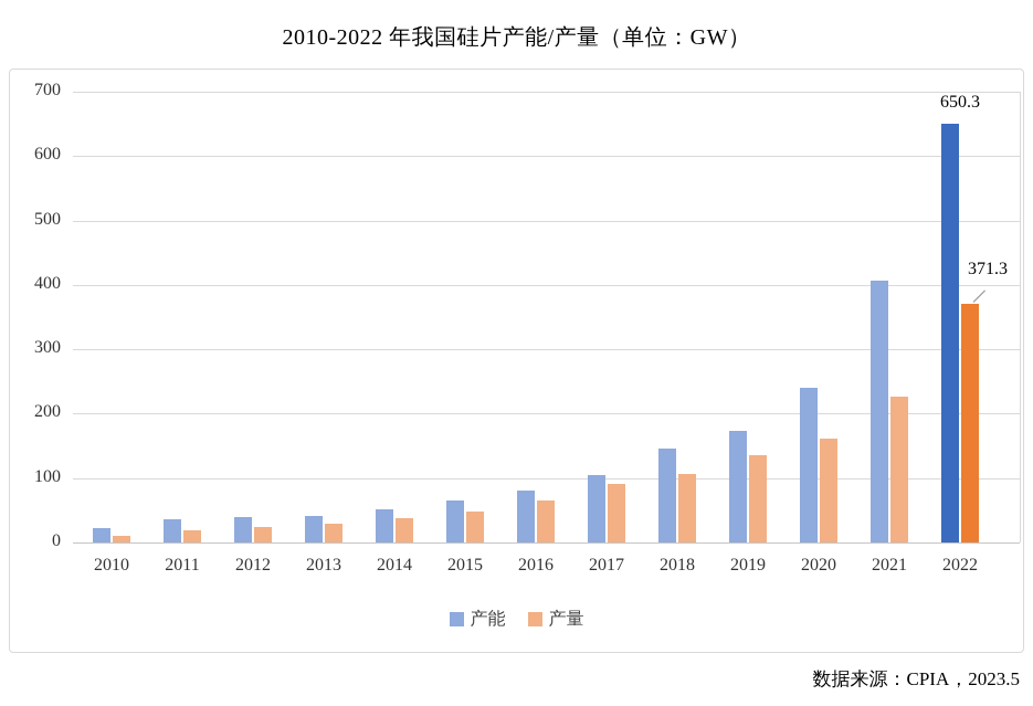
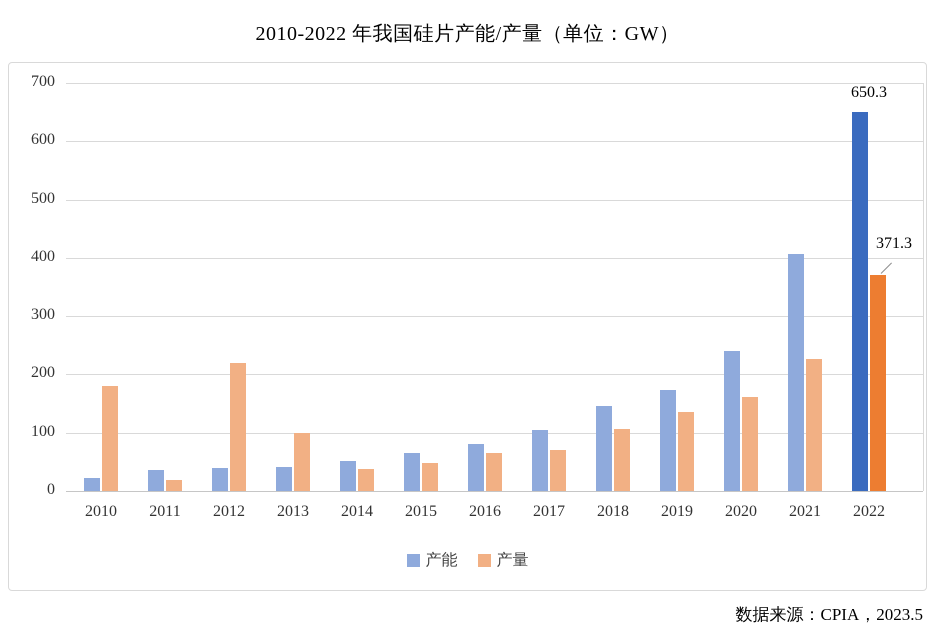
产量/2010: 10 -> 180
产量/2012: 20 -> 220
产量/2013: 30 -> 100
产量/2017: 90 -> 70
